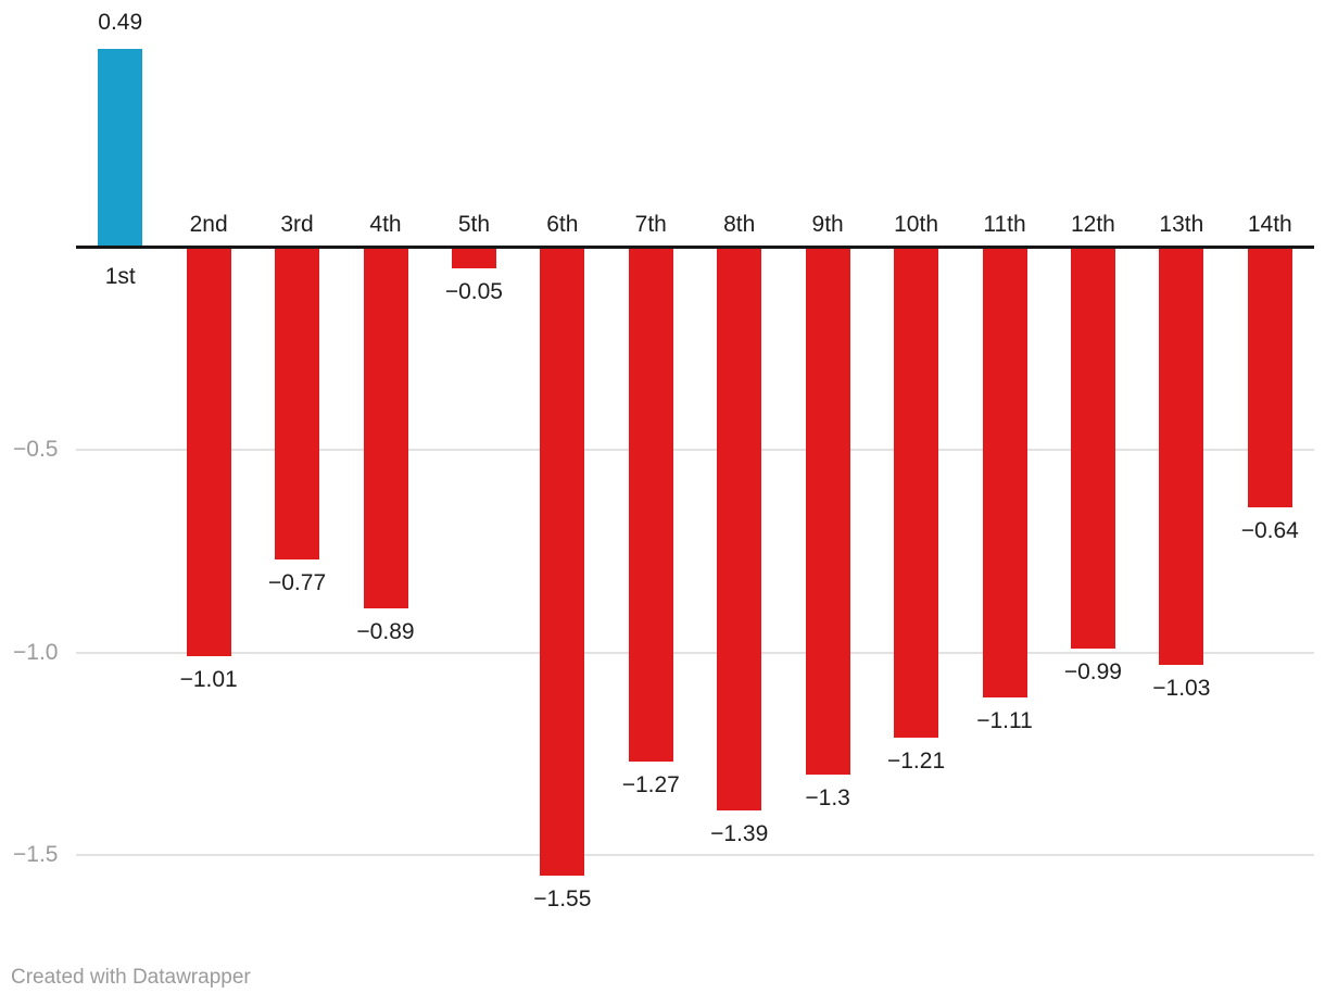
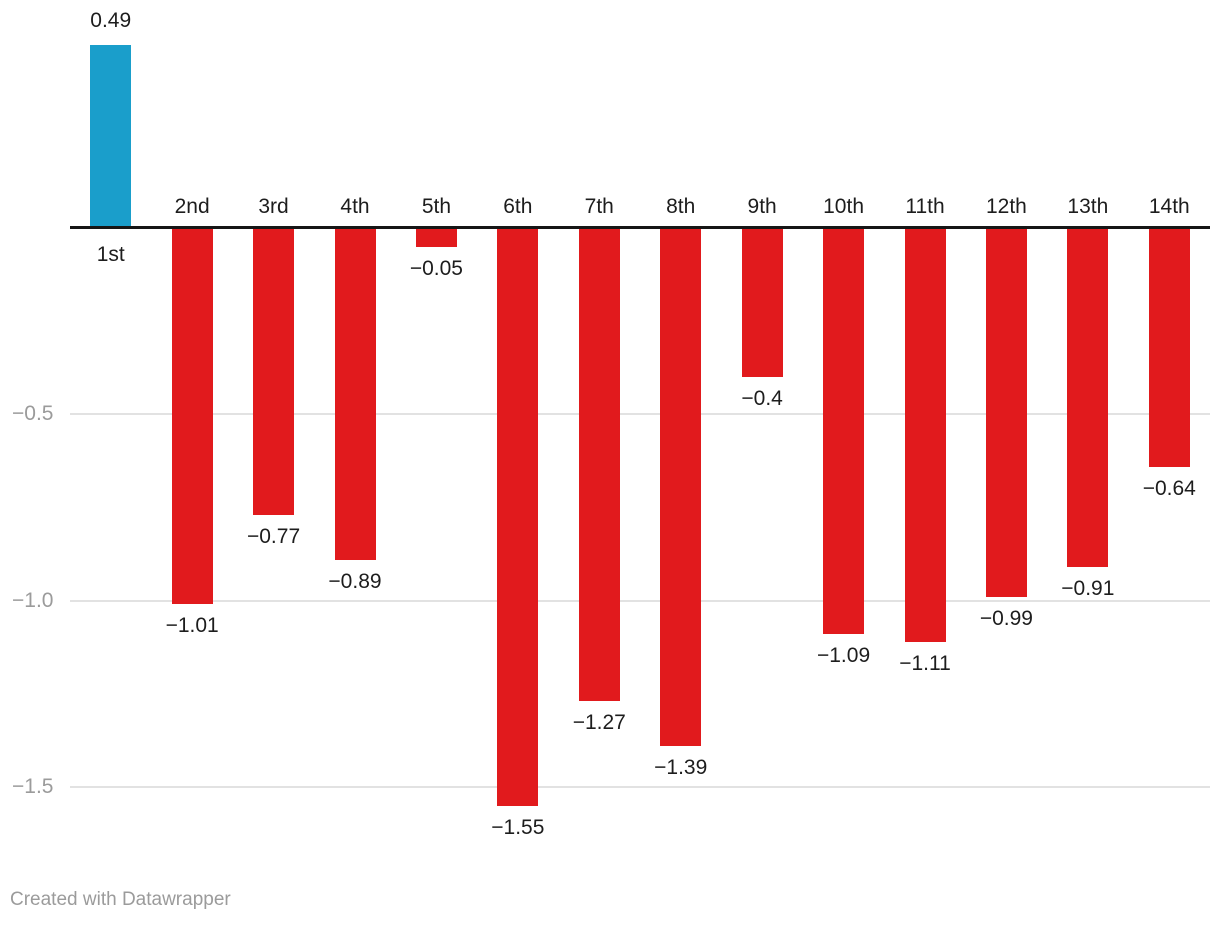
9th: −1.3 -> −0.4
10th: −1.21 -> −1.09
13th: −1.03 -> −0.91
